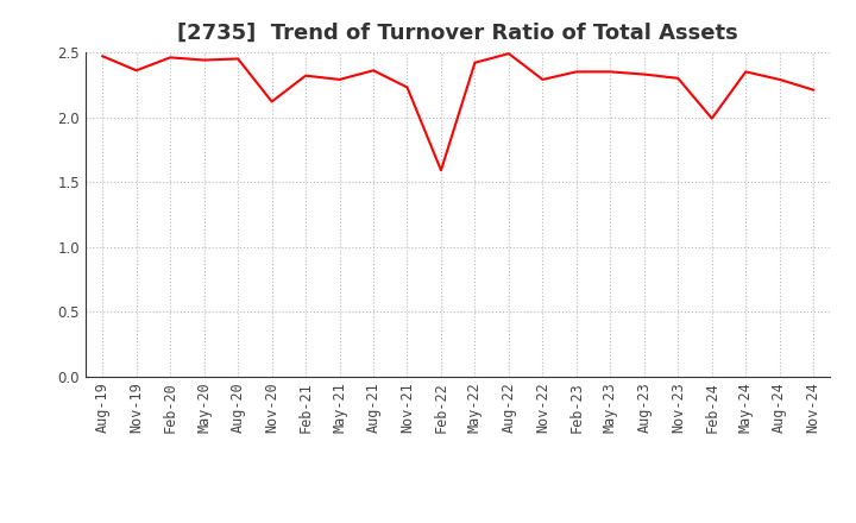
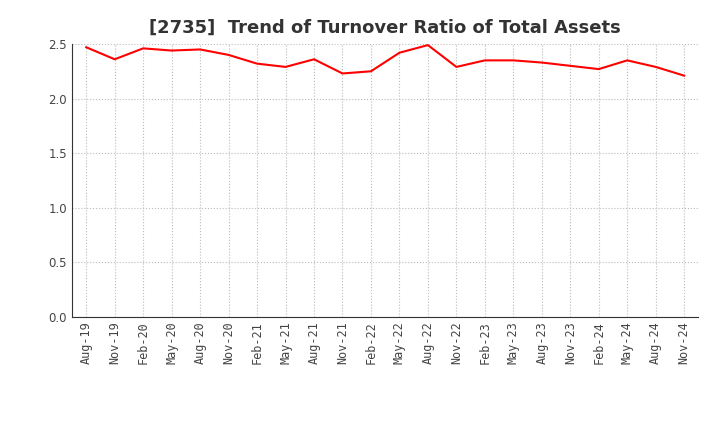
Nov-20: 2.12 -> 2.40
Feb-22: 1.59 -> 2.25
Feb-24: 1.99 -> 2.27
